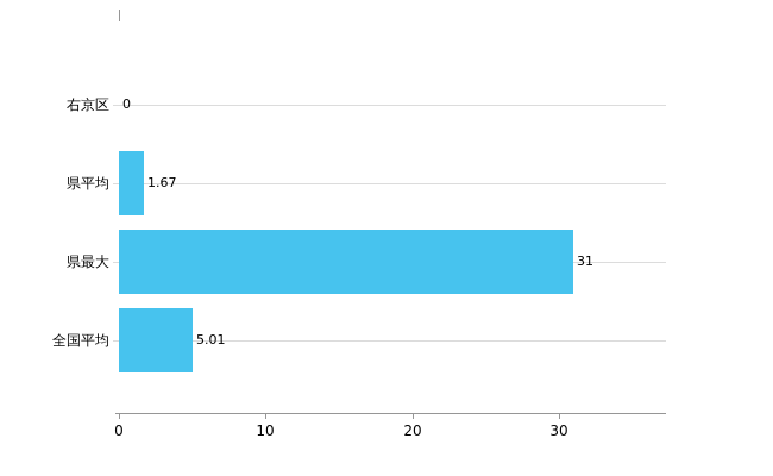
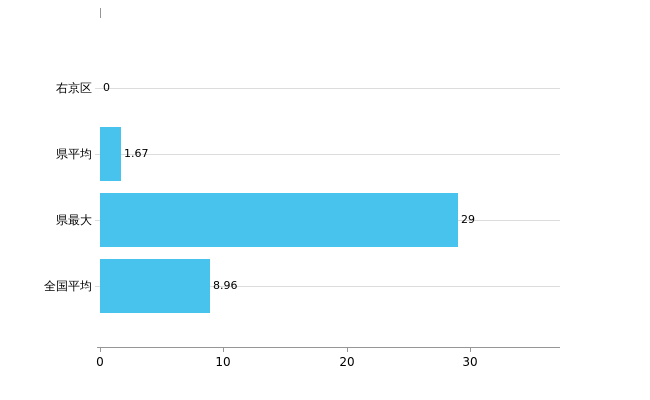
県最大: 31 -> 29
全国平均: 5.01 -> 8.96
